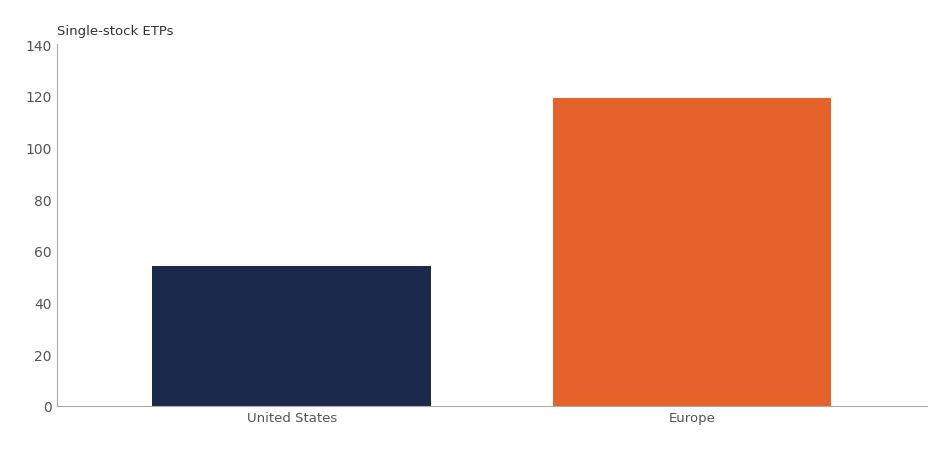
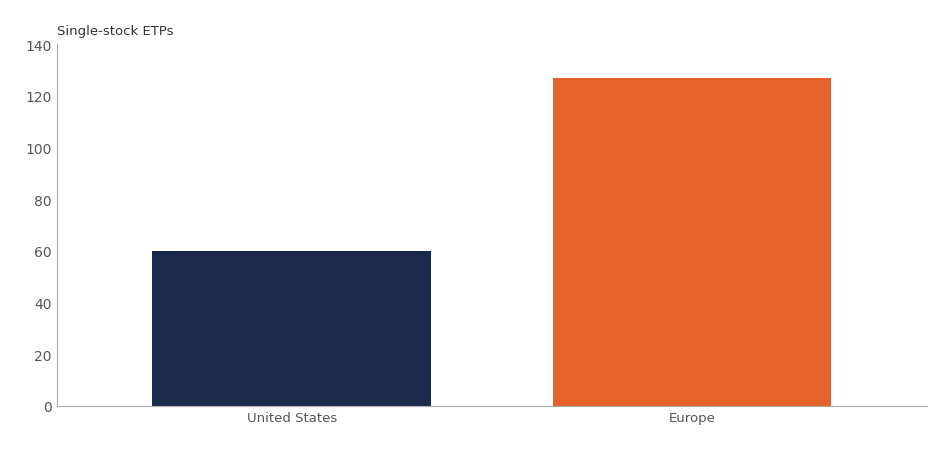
United States: 54 -> 60
Europe: 119 -> 127
